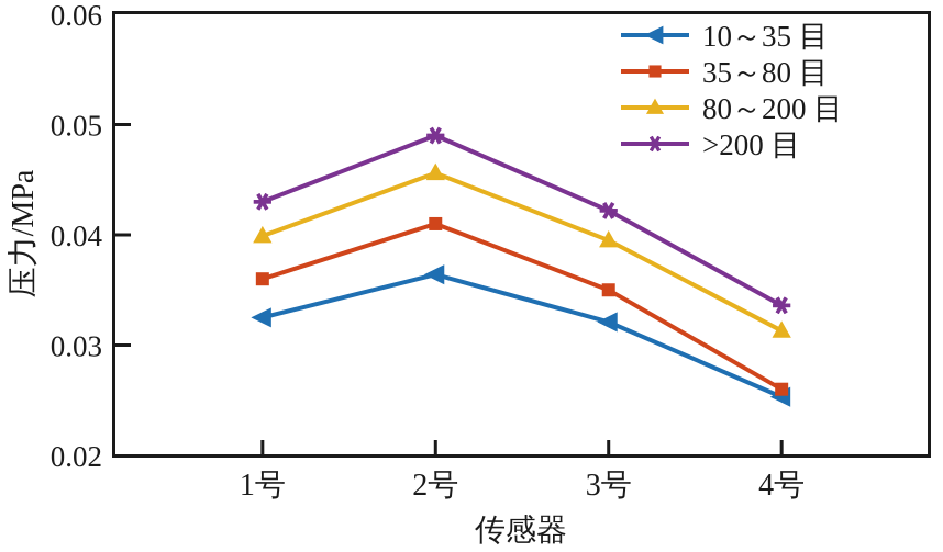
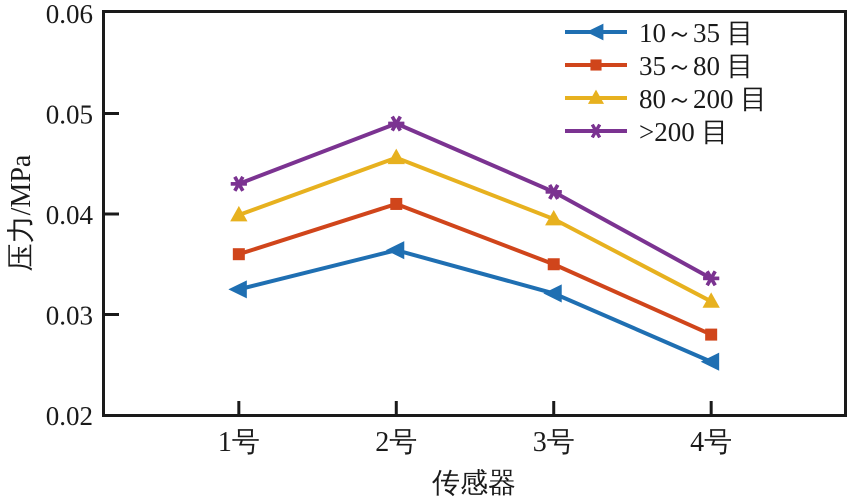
35～80 目/4号: 0.026 -> 0.028
